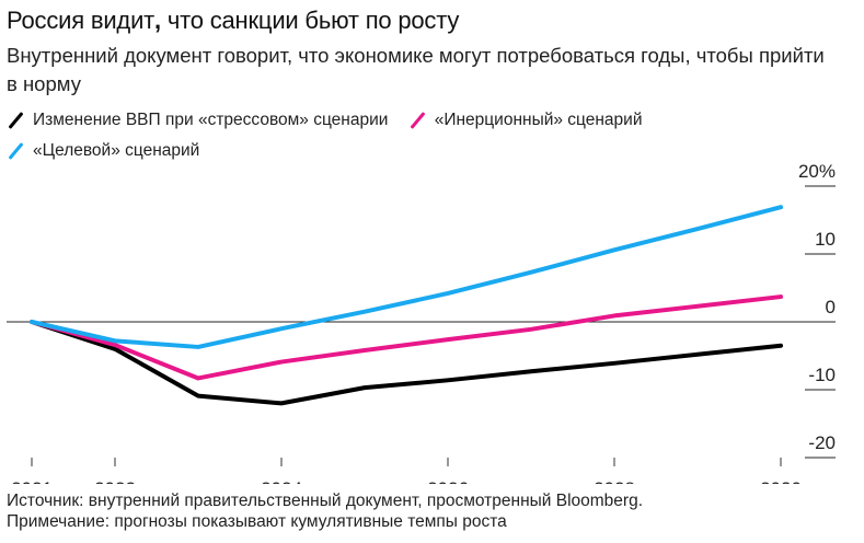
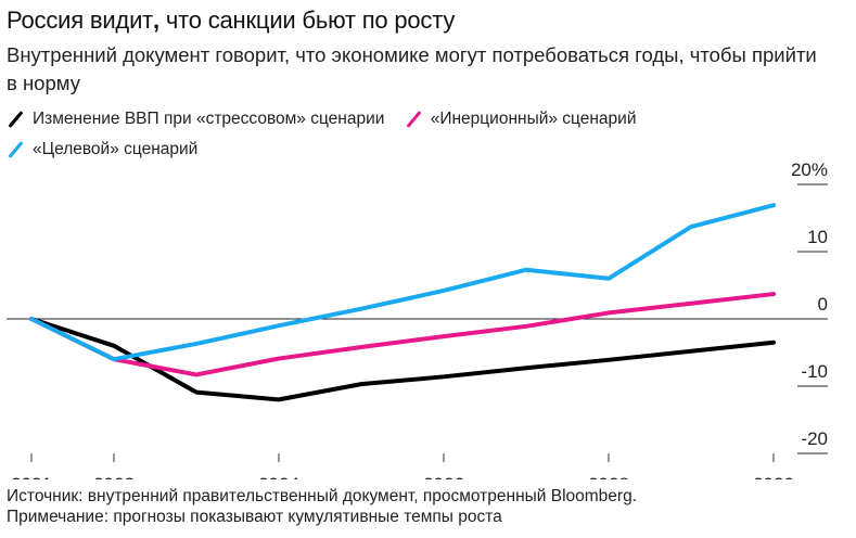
«Инерционный» сценарий/2022: -3% -> -6%
«Целевой» сценарий/2022: -3% -> -6%
«Целевой» сценарий/2028: 11% -> 6%
